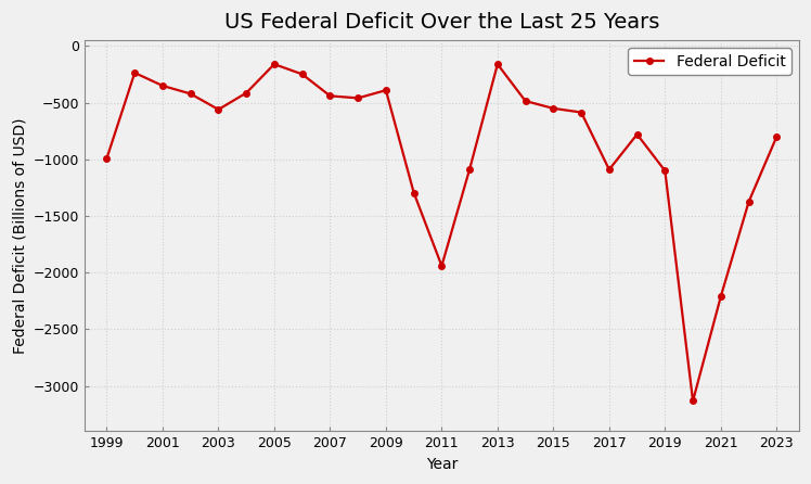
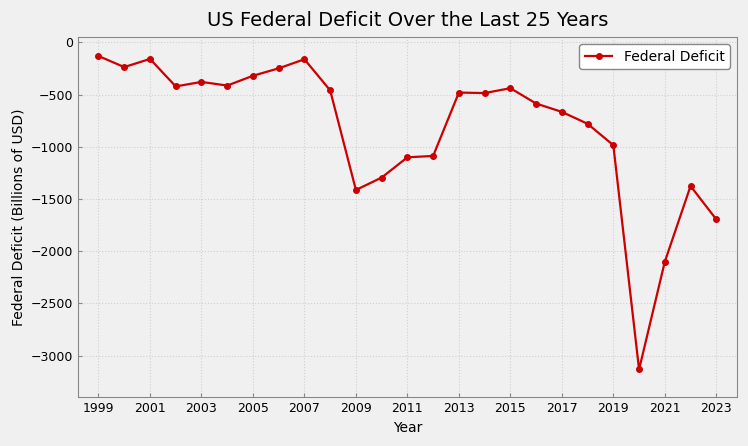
1999: -990 -> -130
2001: -350 -> -160
2003: -560 -> -380
2005: -160 -> -320
2007: -440 -> -160
2009: -390 -> -1410
2011: -1940 -> -1100
2013: -160 -> -480
2015: -550 -> -440
2017: -1090 -> -660
2019: -1100 -> -980
2021: -2210 -> -2100
2023: -800 -> -1700
